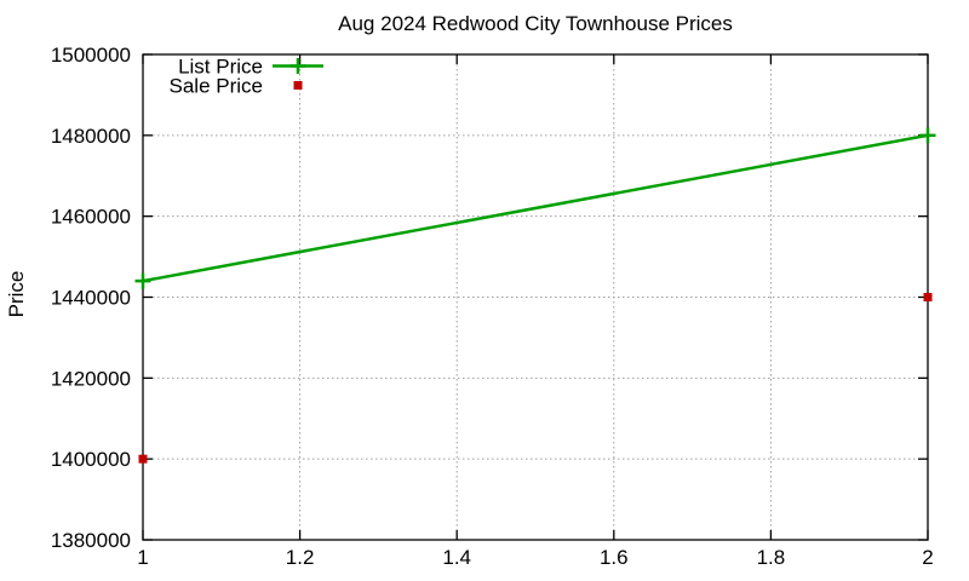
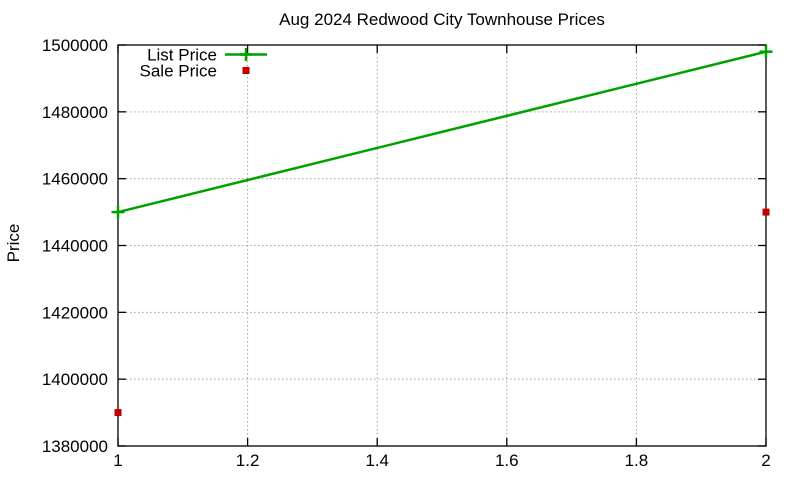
List Price/1: 1444000 -> 1450000
Sale Price/1: 1400000 -> 1390000
List Price/2: 1480000 -> 1498000
Sale Price/2: 1440000 -> 1450000
